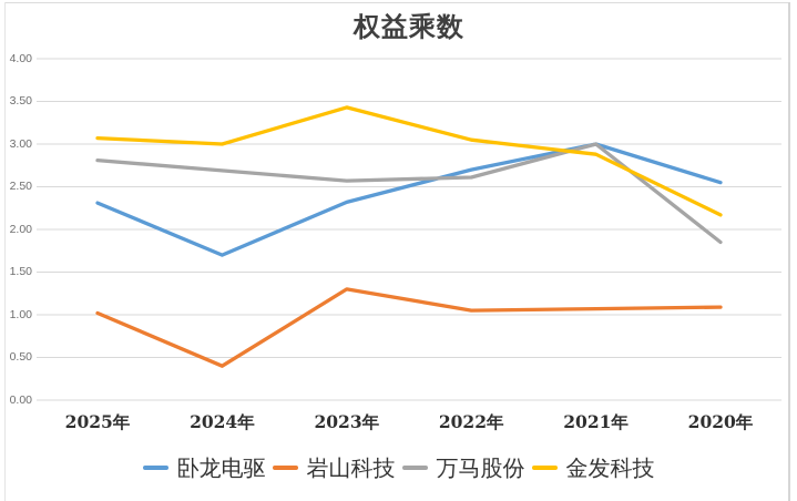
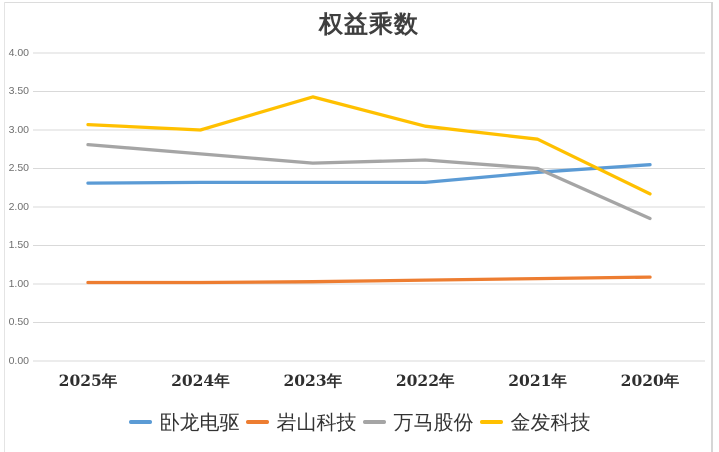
卧龙电驱/2024年: 1.7 -> 2.3
岩山科技/2024年: 0.4 -> 1.0
岩山科技/2023年: 1.3 -> 1.0
卧龙电驱/2022年: 2.7 -> 2.3
卧龙电驱/2021年: 3.0 -> 2.5
万马股份/2021年: 3.0 -> 2.5
